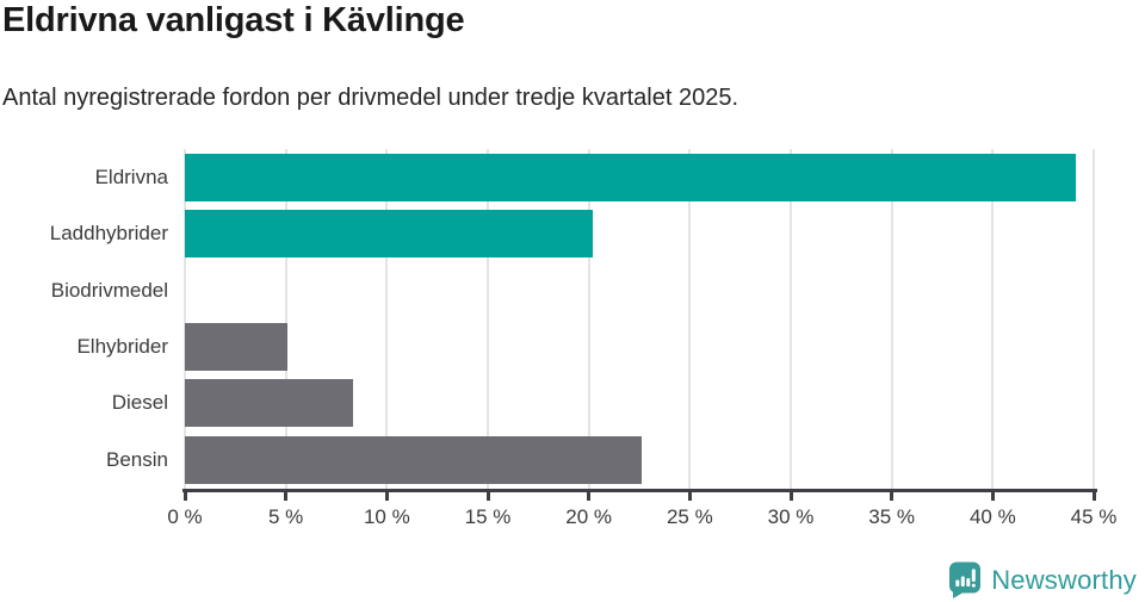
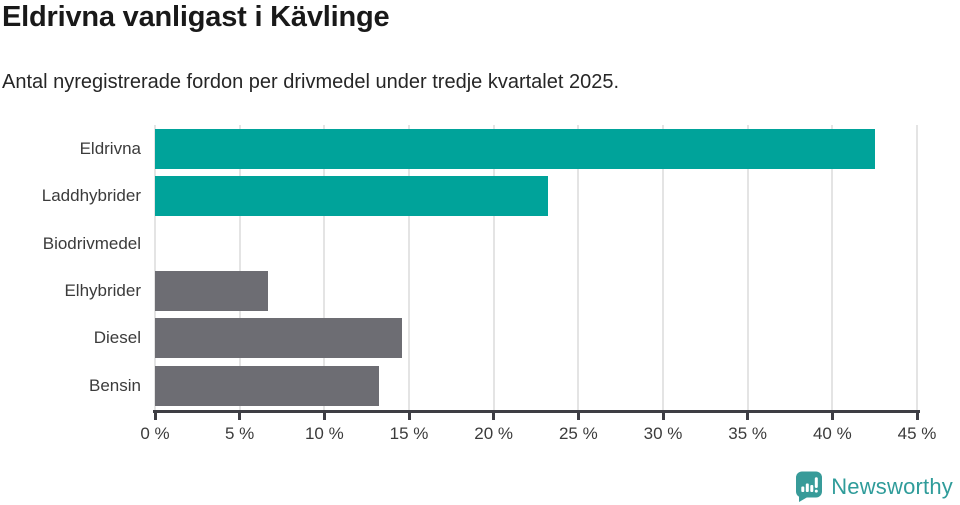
Eldrivna: 44.1% -> 42.5%
Laddhybrider: 20.2% -> 23.2%
Elhybrider: 5.1% -> 6.7%
Diesel: 8.3% -> 14.6%
Bensin: 22.6% -> 13.2%
